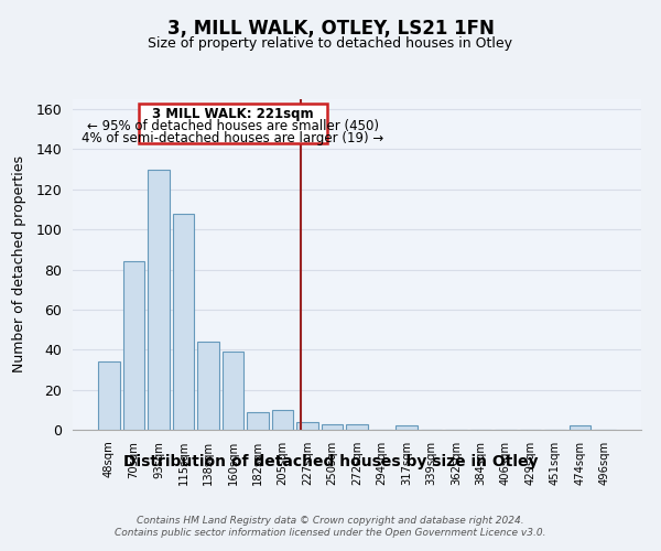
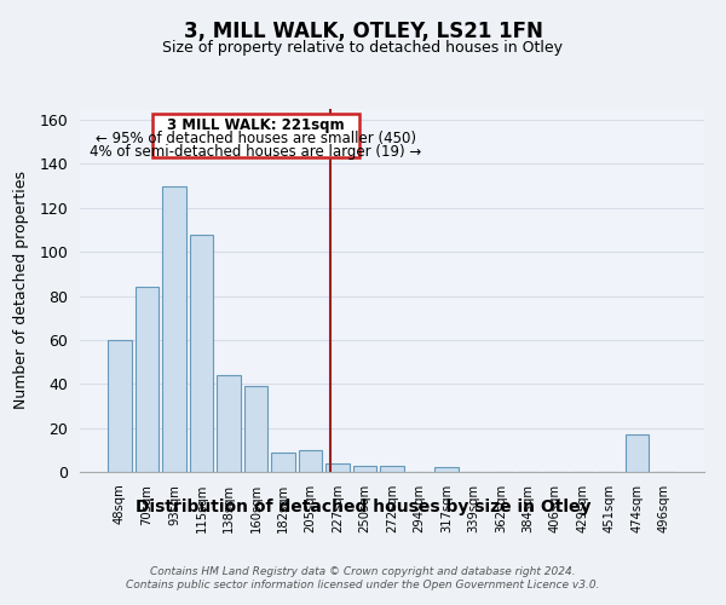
48sqm: 34 -> 60
474sqm: 2 -> 17
